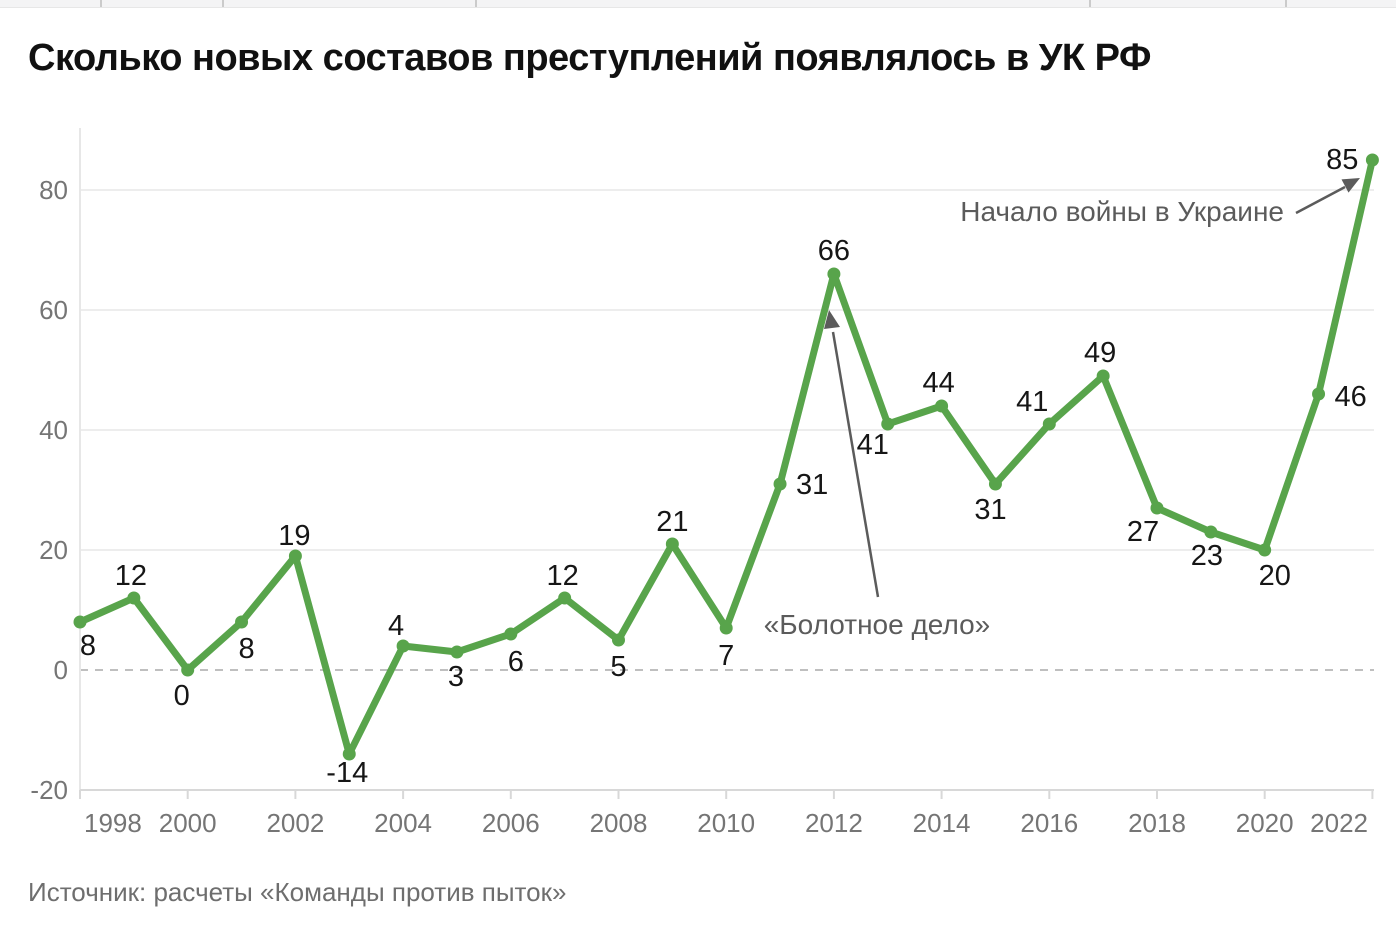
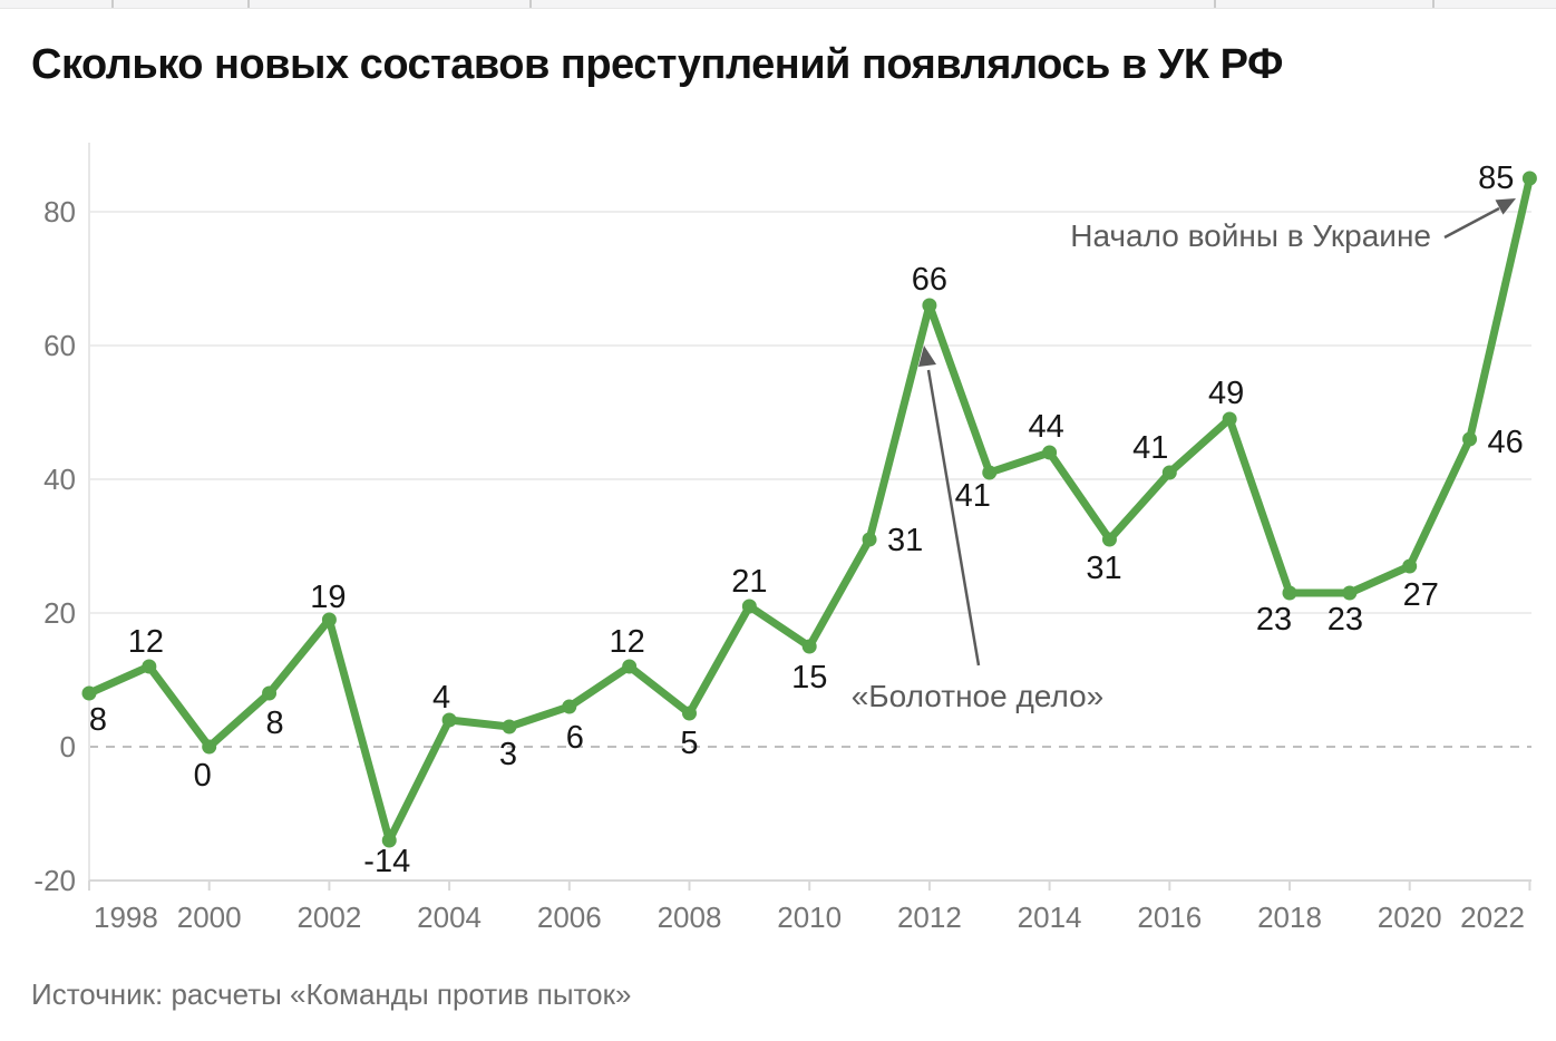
2010: 7 -> 15
2018: 27 -> 23
2020: 20 -> 27
